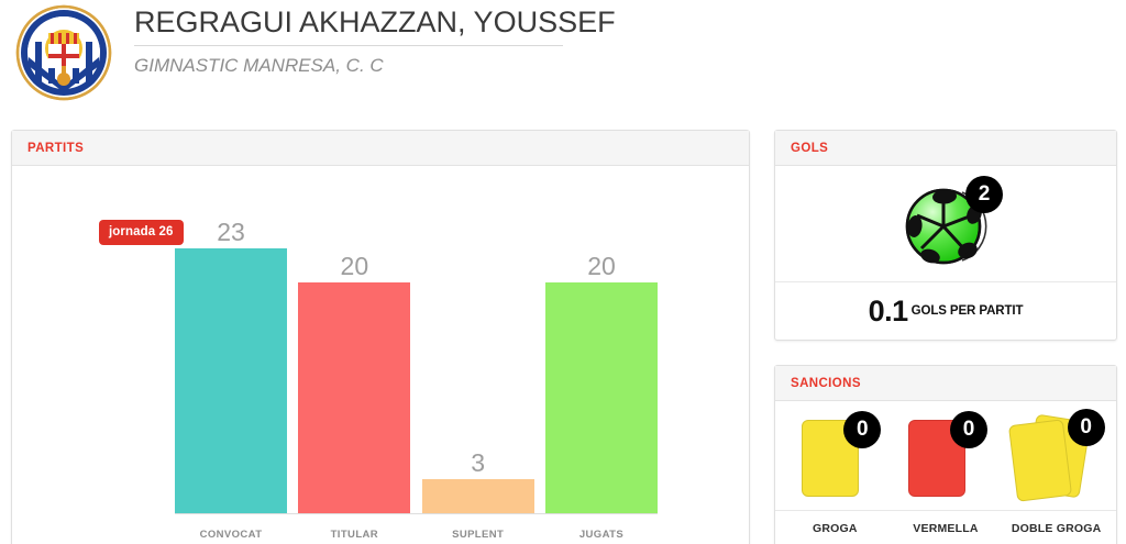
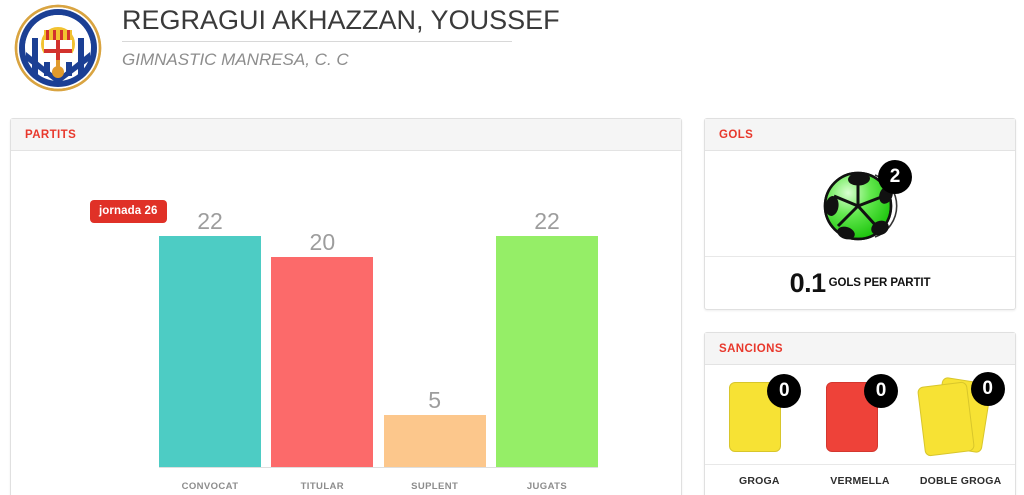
CONVOCAT: 23 -> 22
SUPLENT: 3 -> 5
JUGATS: 20 -> 22
